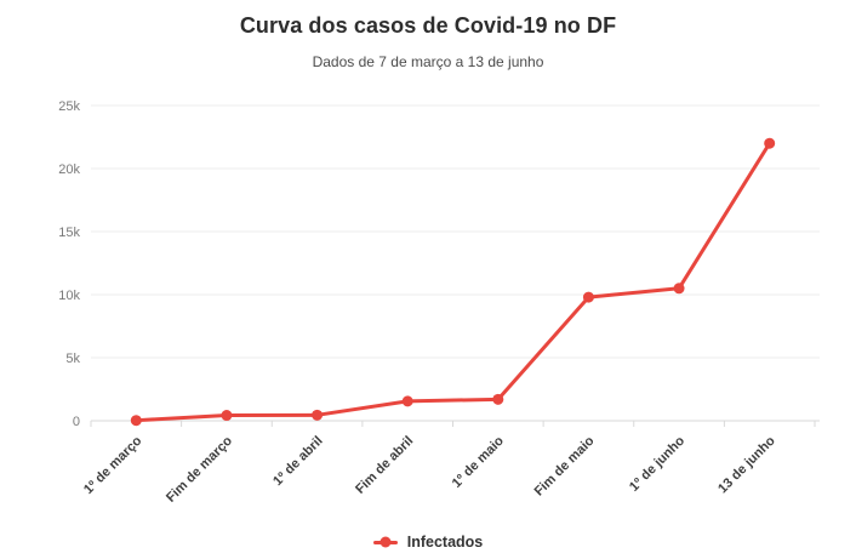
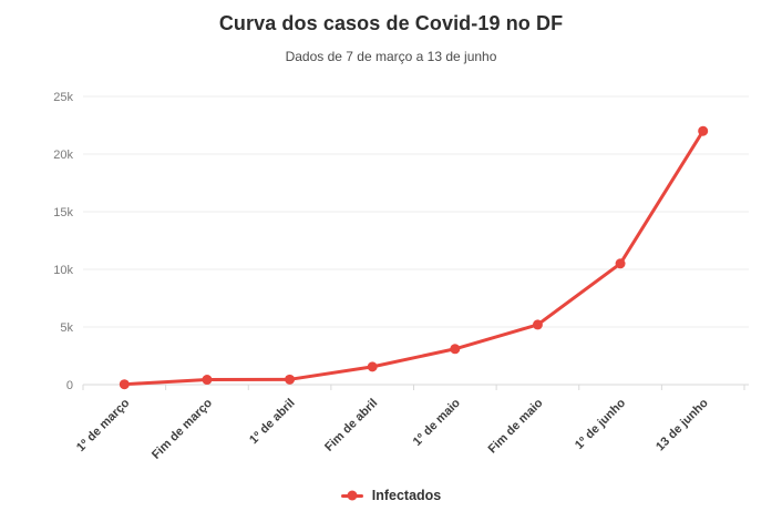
1º de maio: 1.7k -> 3.1k
Fim de maio: 9.8k -> 5.2k
